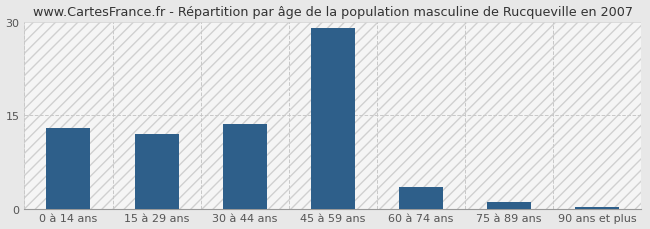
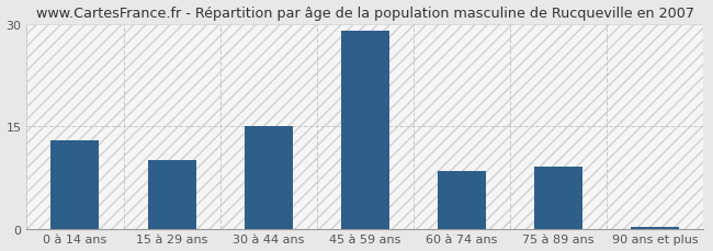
15 à 29 ans: 12.0 -> 10.0
30 à 44 ans: 13.5 -> 15.0
60 à 74 ans: 3.5 -> 8.4
75 à 89 ans: 1.0 -> 9.0
